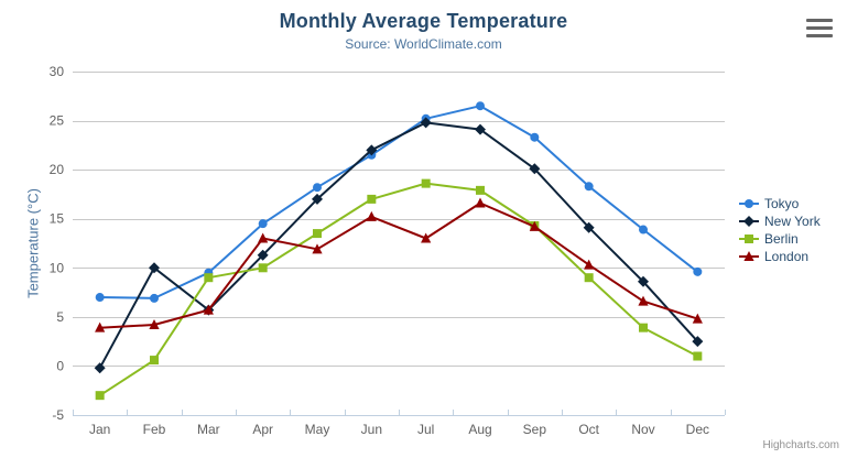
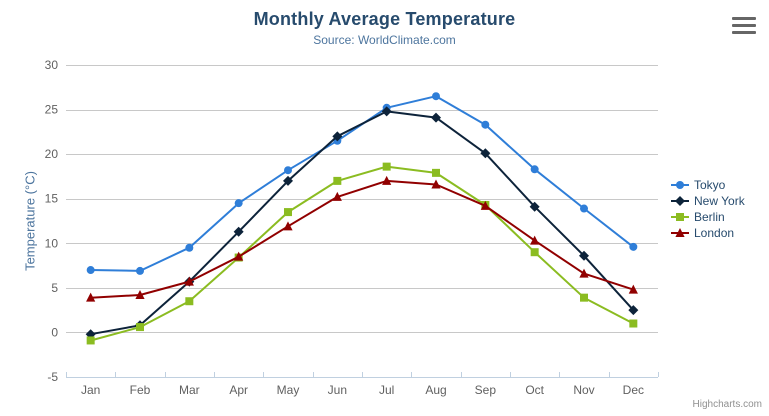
Berlin/Jan: -3 -> -1
New York/Feb: 10 -> 1
Berlin/Mar: 9 -> 4
Berlin/Apr: 10 -> 8
London/Apr: 13 -> 8
London/Jul: 13 -> 17
